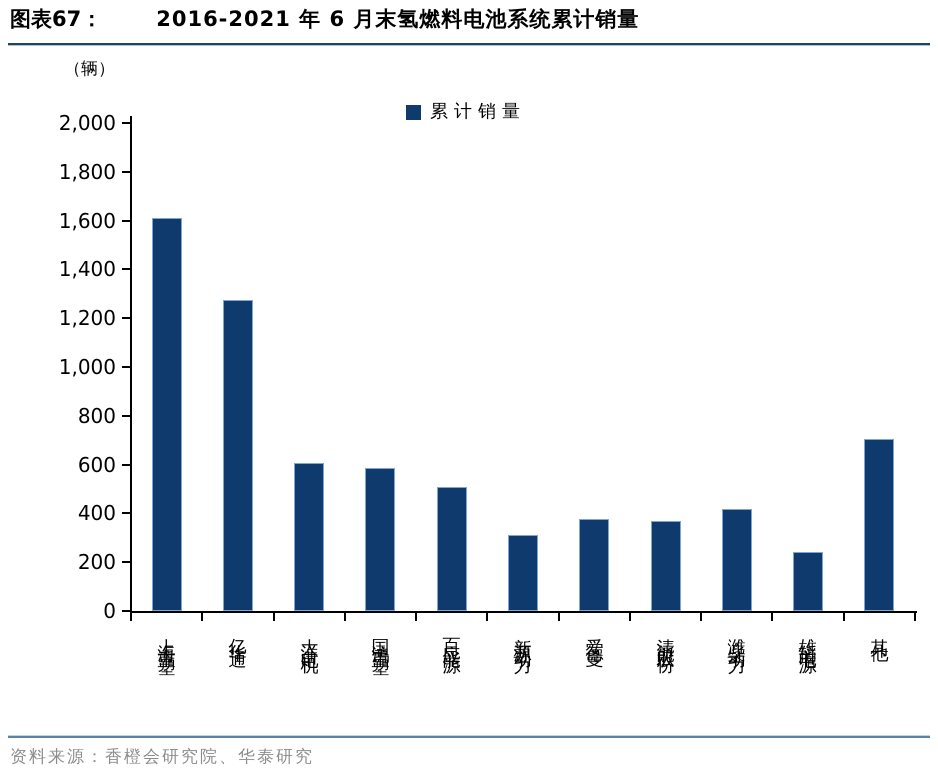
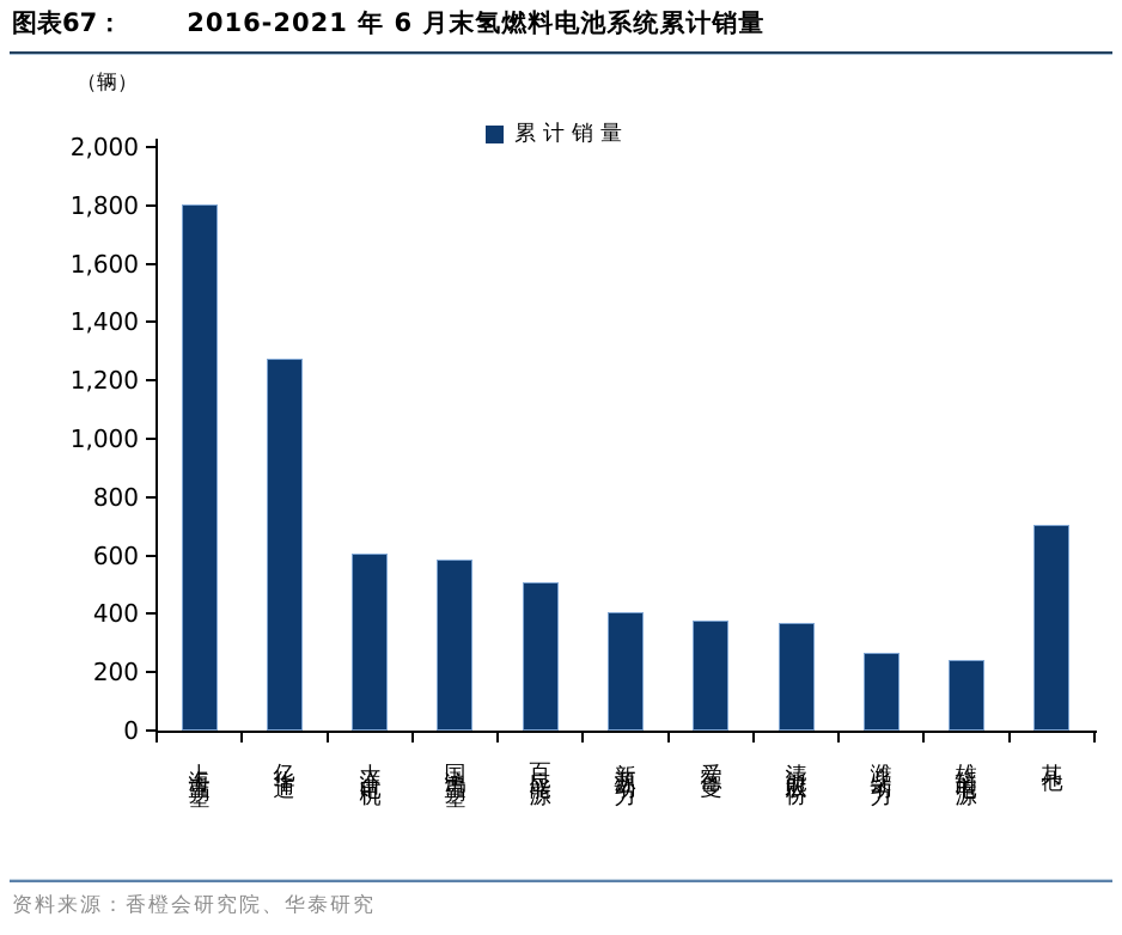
上海重塑: 1610 -> 1800
新源动力: 310 -> 400
潍柴动力: 420 -> 260
